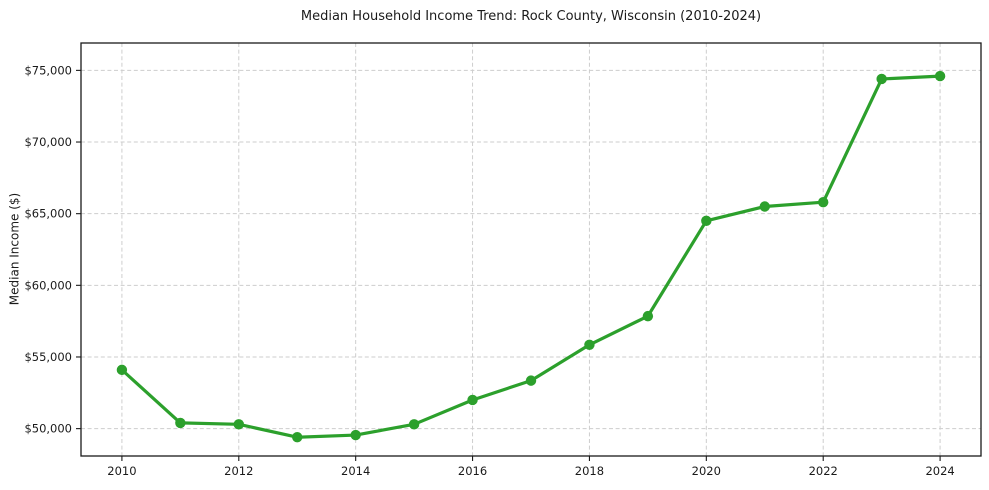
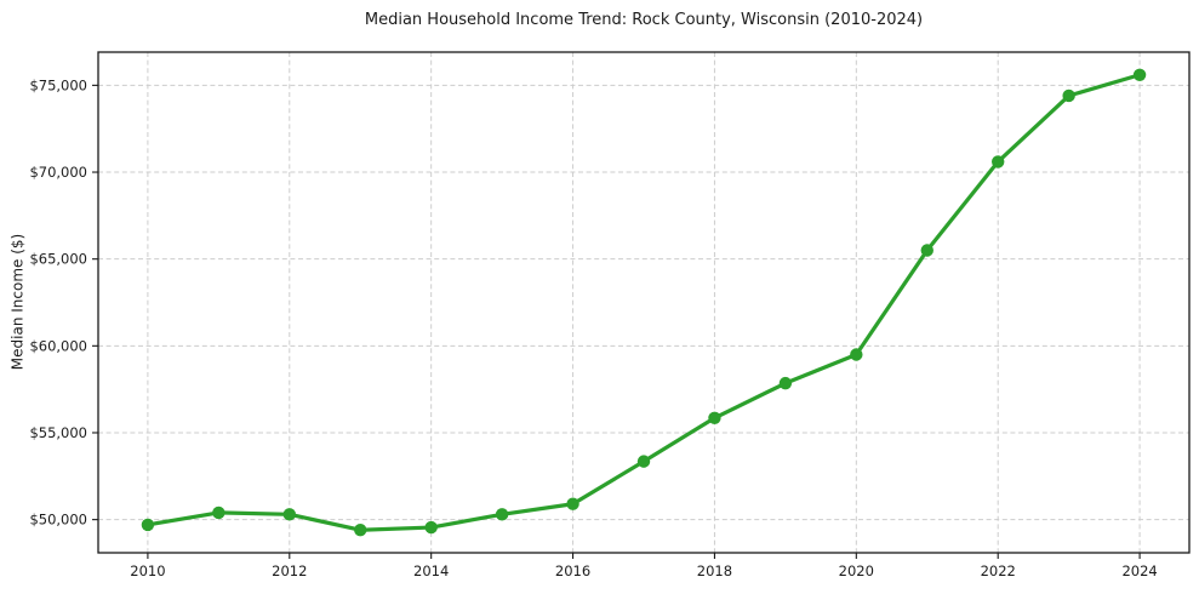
2010: $54100 -> $49700
2016: $52000 -> $50900
2020: $64500 -> $59500
2022: $65800 -> $70600
2024: $74600 -> $75600
